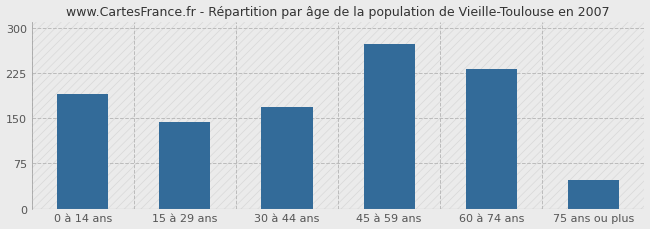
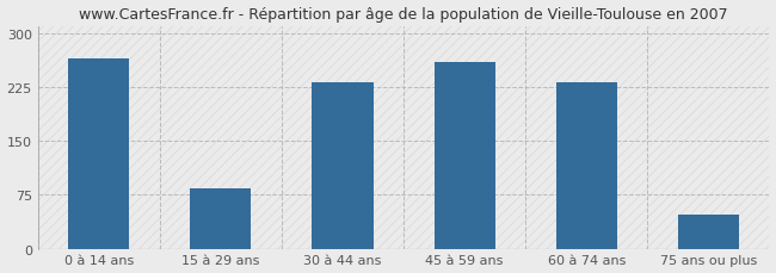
0 à 14 ans: 190 -> 264
15 à 29 ans: 143 -> 84
30 à 44 ans: 168 -> 232
45 à 59 ans: 272 -> 260
